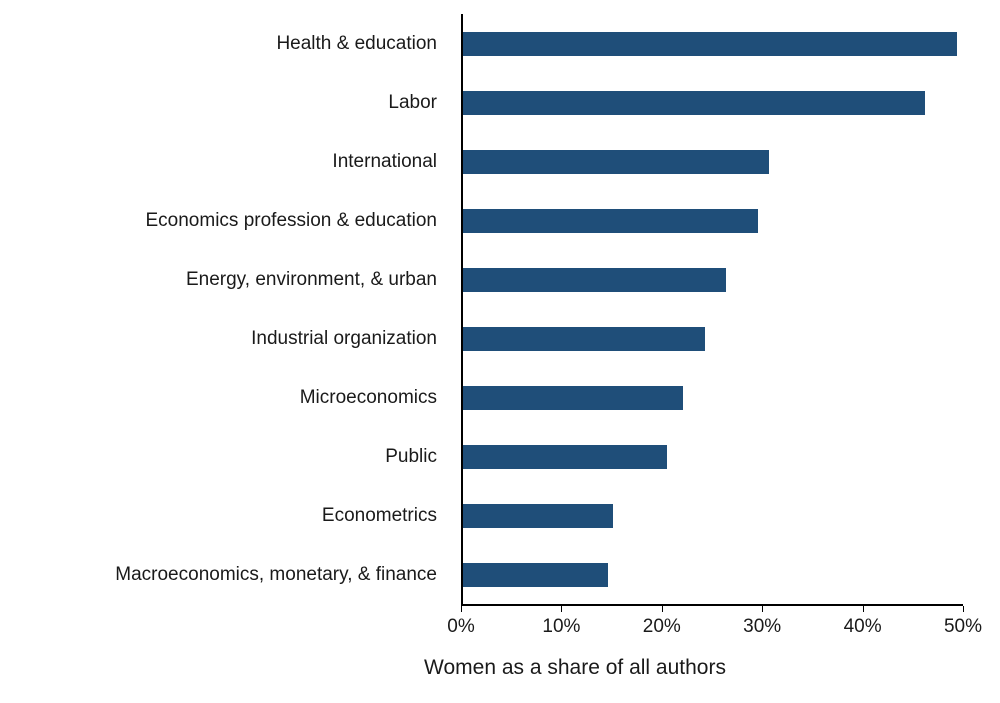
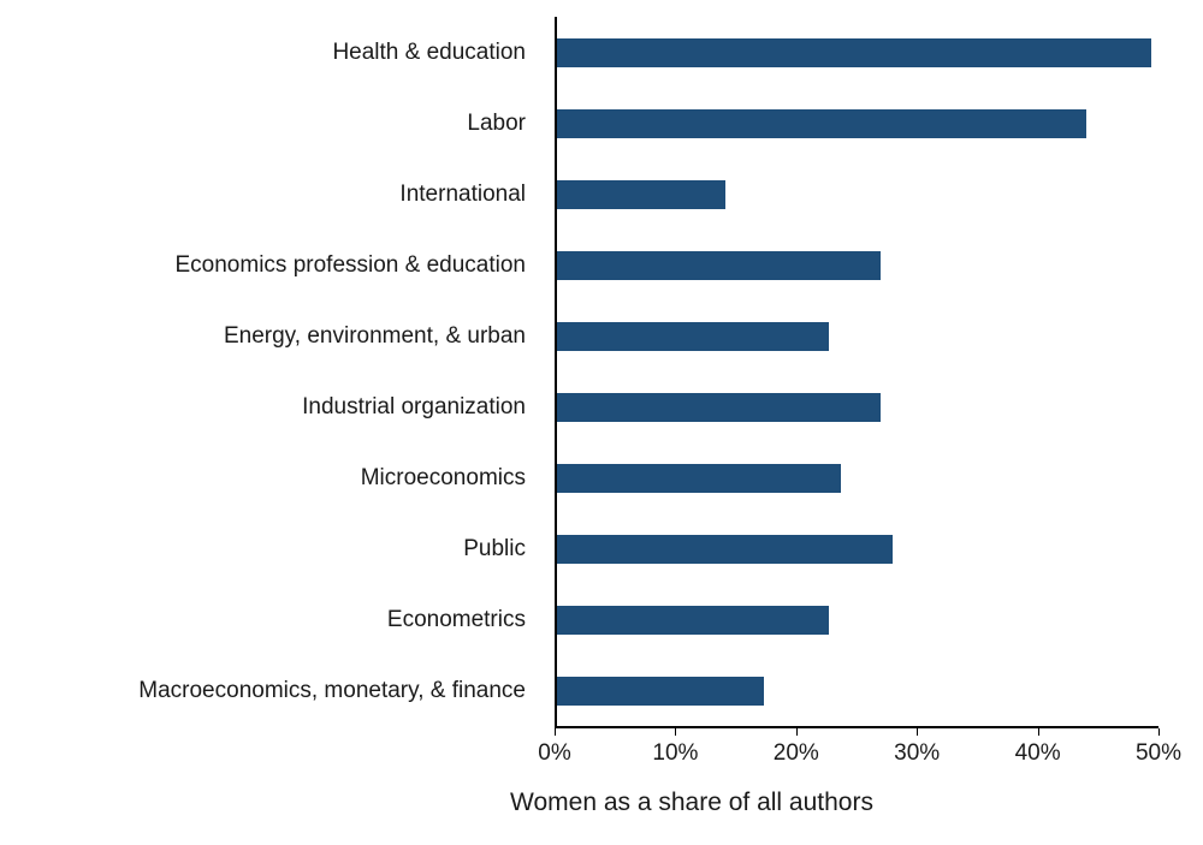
Labor: 43% -> 41%
International: 28% -> 13%
Economics profession & education: 28% -> 25%
Energy, environment, & urban: 24% -> 21%
Industrial organization: 22% -> 25%
Microeconomics: 20% -> 22%
Public: 19% -> 26%
Econometrics: 14% -> 21%
Macroeconomics, monetary, & finance: 14% -> 16%
